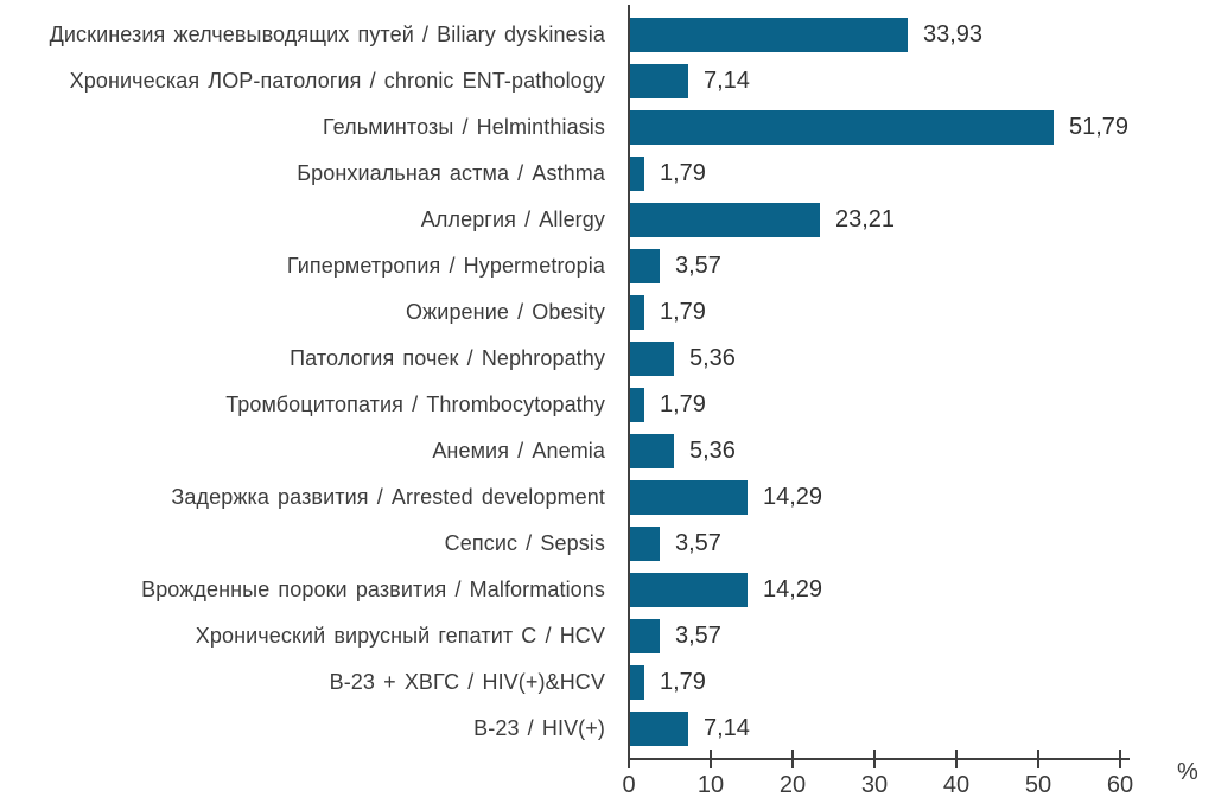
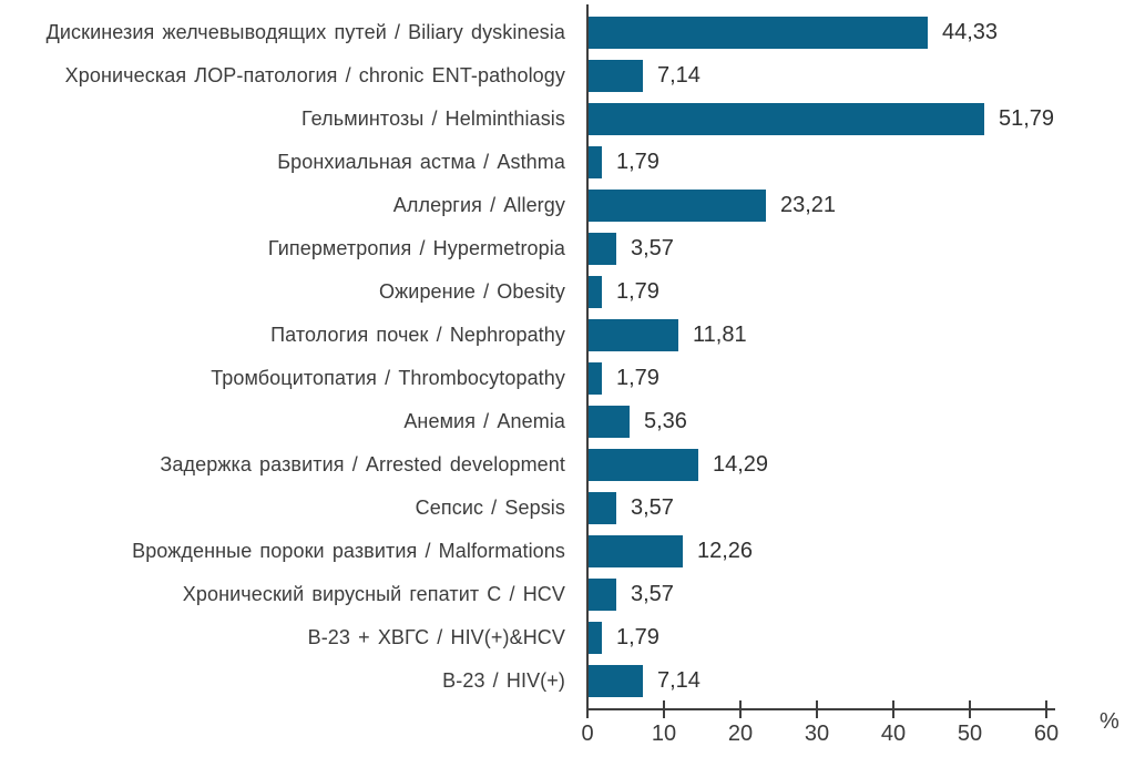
Дискинезия желчевыводящих путей / Biliary dyskinesia: 33,93 -> 44,33
Патология почек / Nephropathy: 5,36 -> 11,81
Врожденные пороки развития / Malformations: 14,29 -> 12,26
